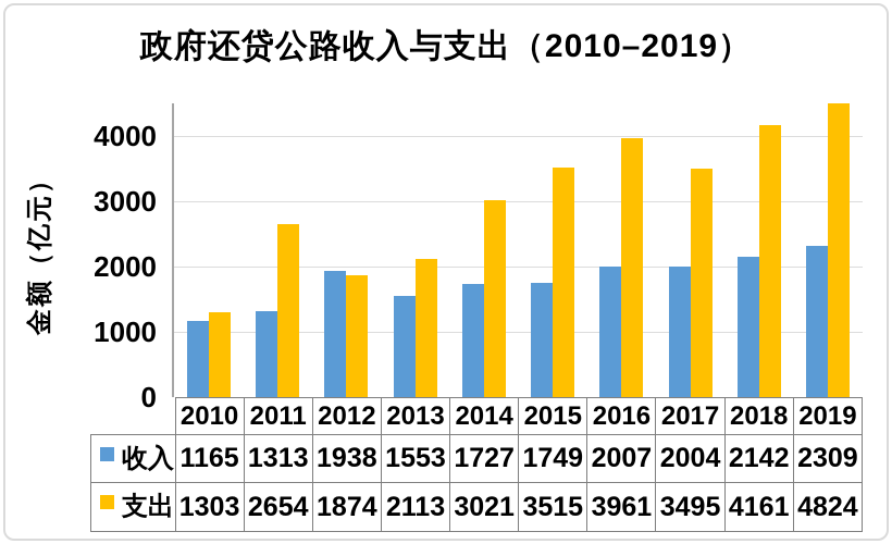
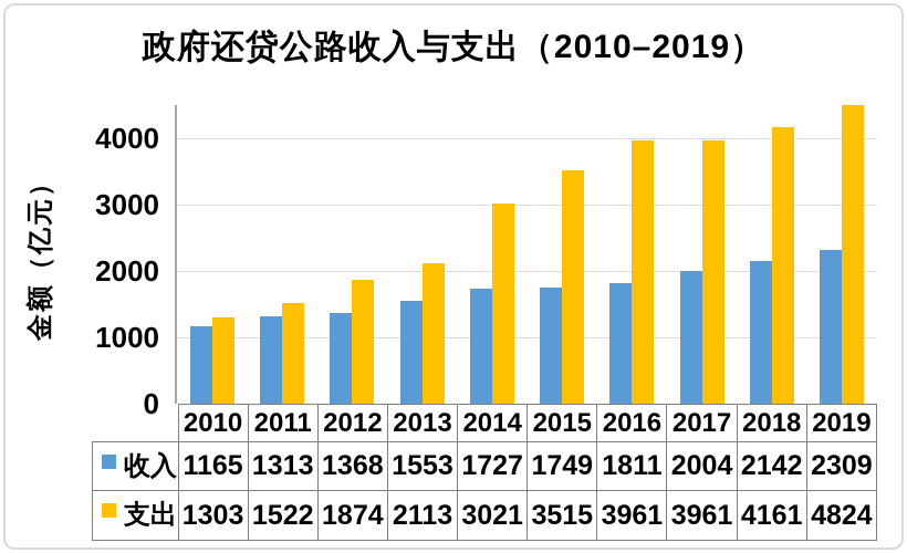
支出/2011: 2654 -> 1522
收入/2012: 1938 -> 1368
收入/2016: 2007 -> 1811
支出/2017: 3495 -> 3961
